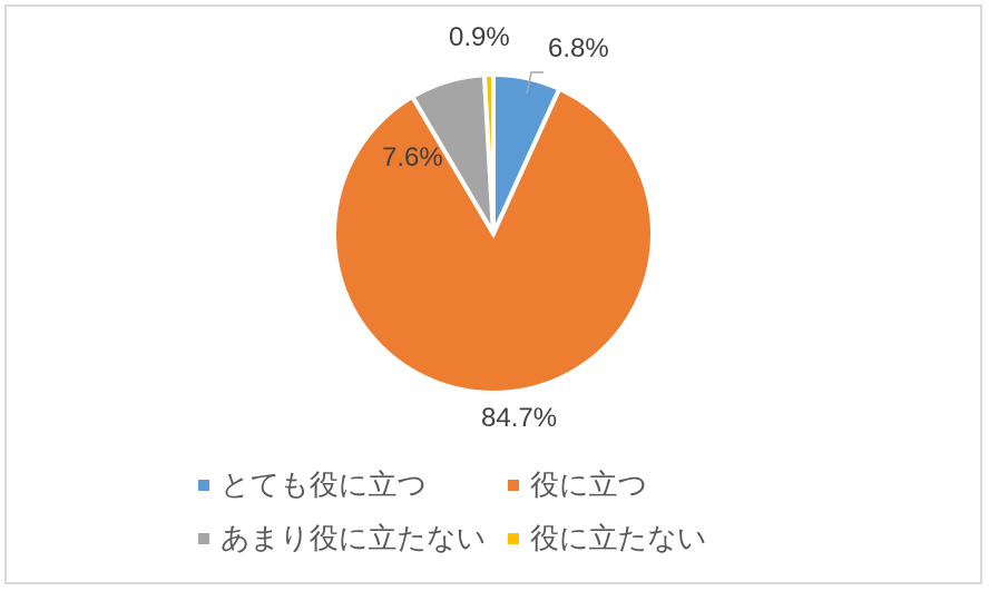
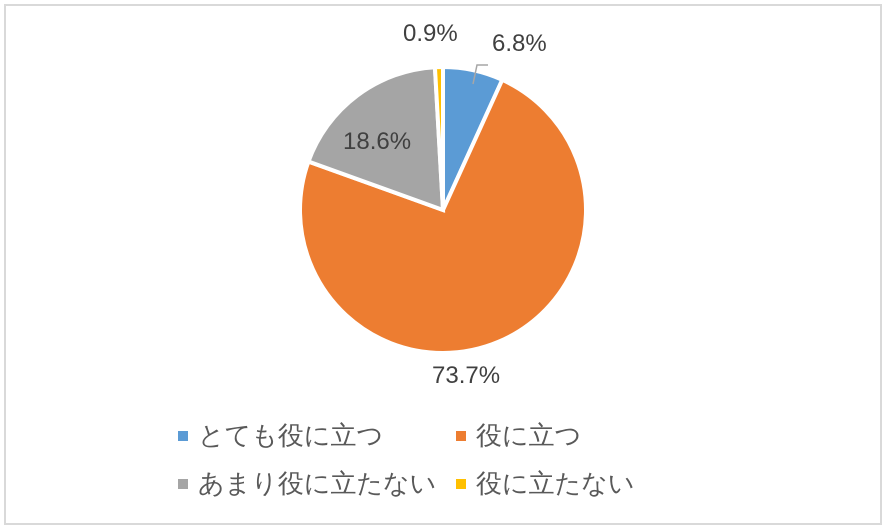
役に立つ: 84.7% -> 73.7%
あまり役に立たない: 7.6% -> 18.6%
